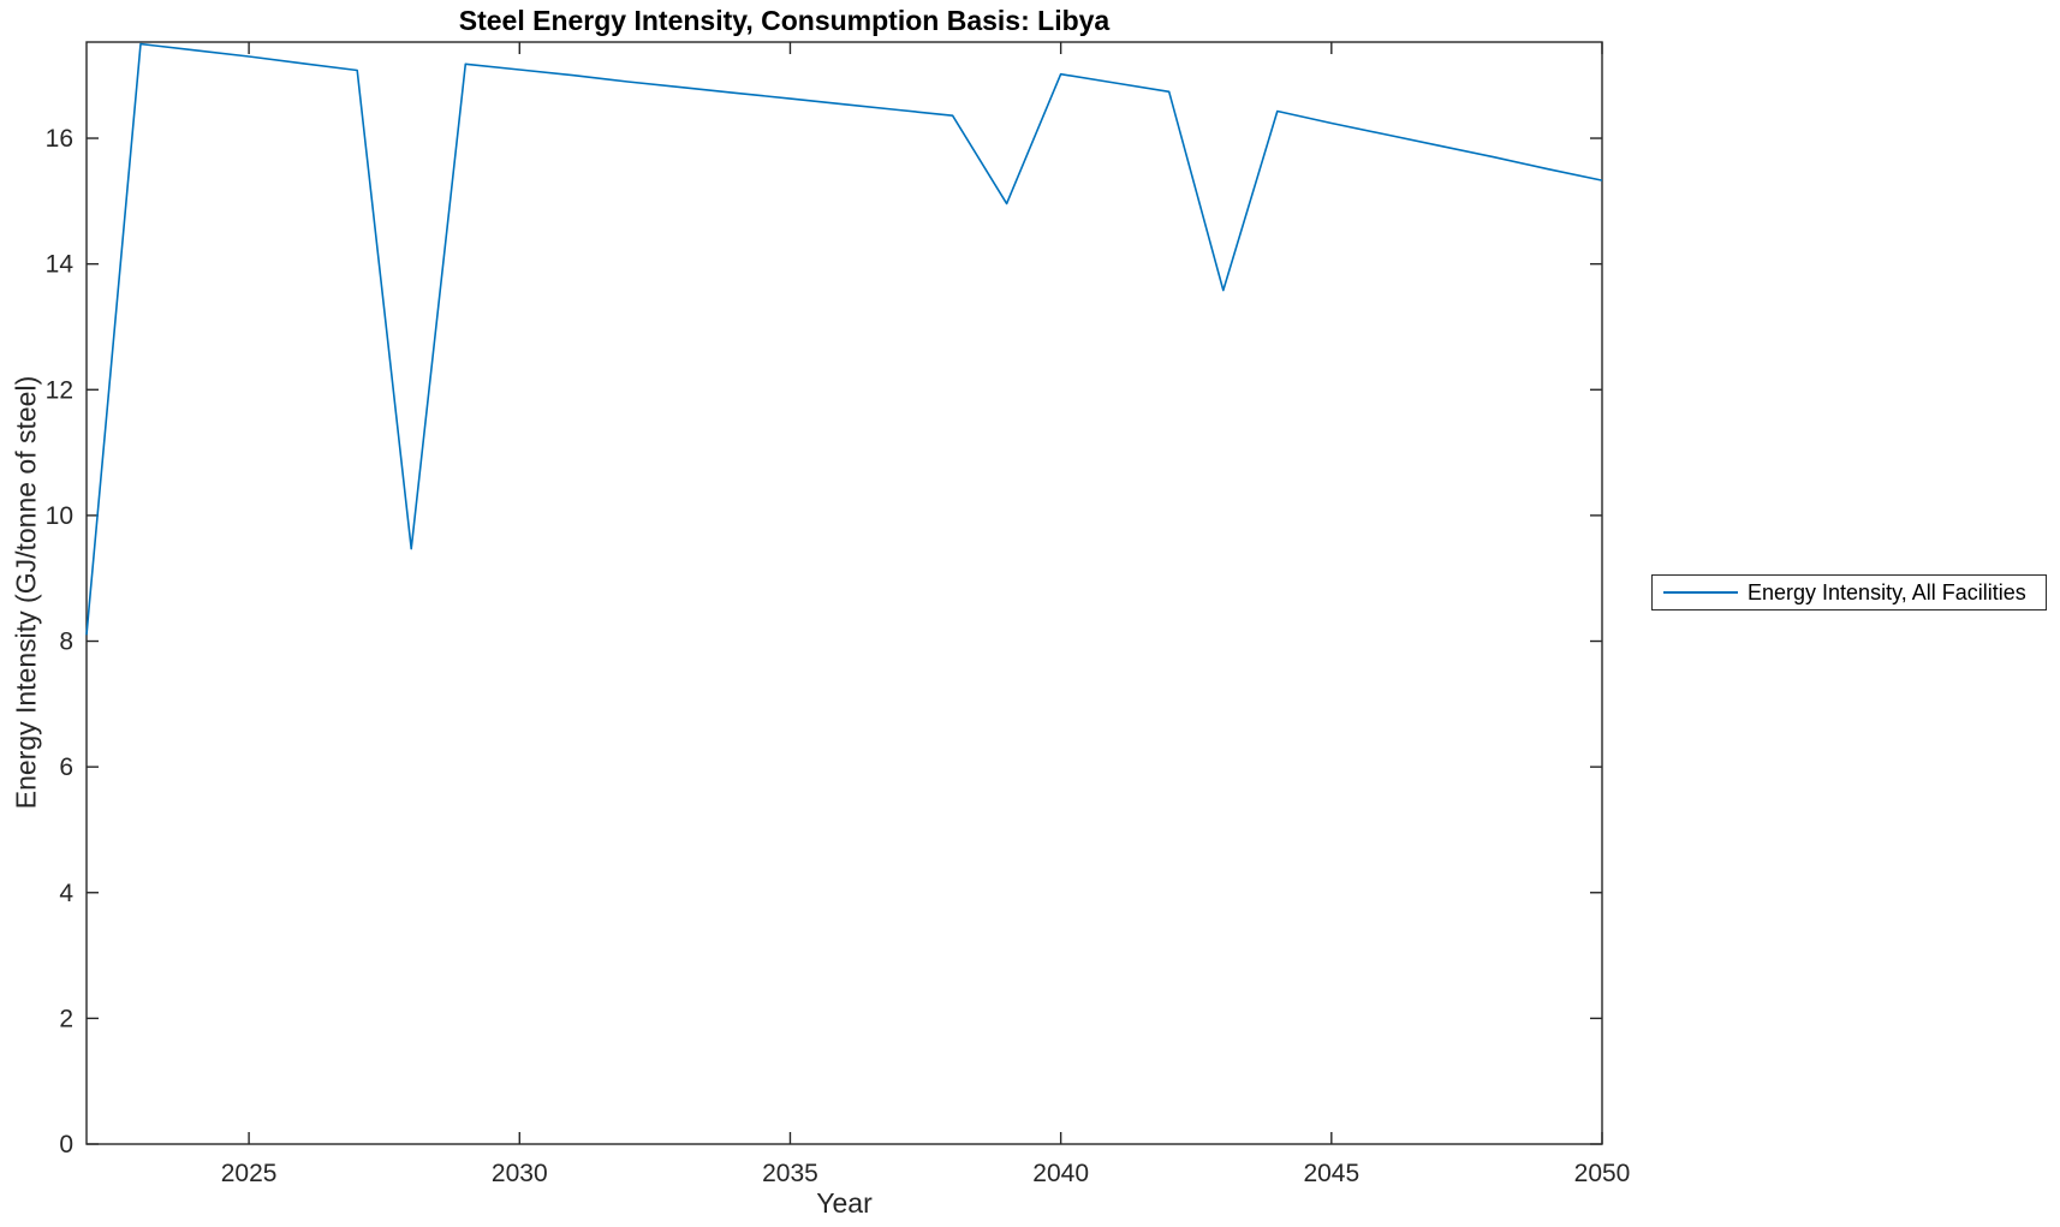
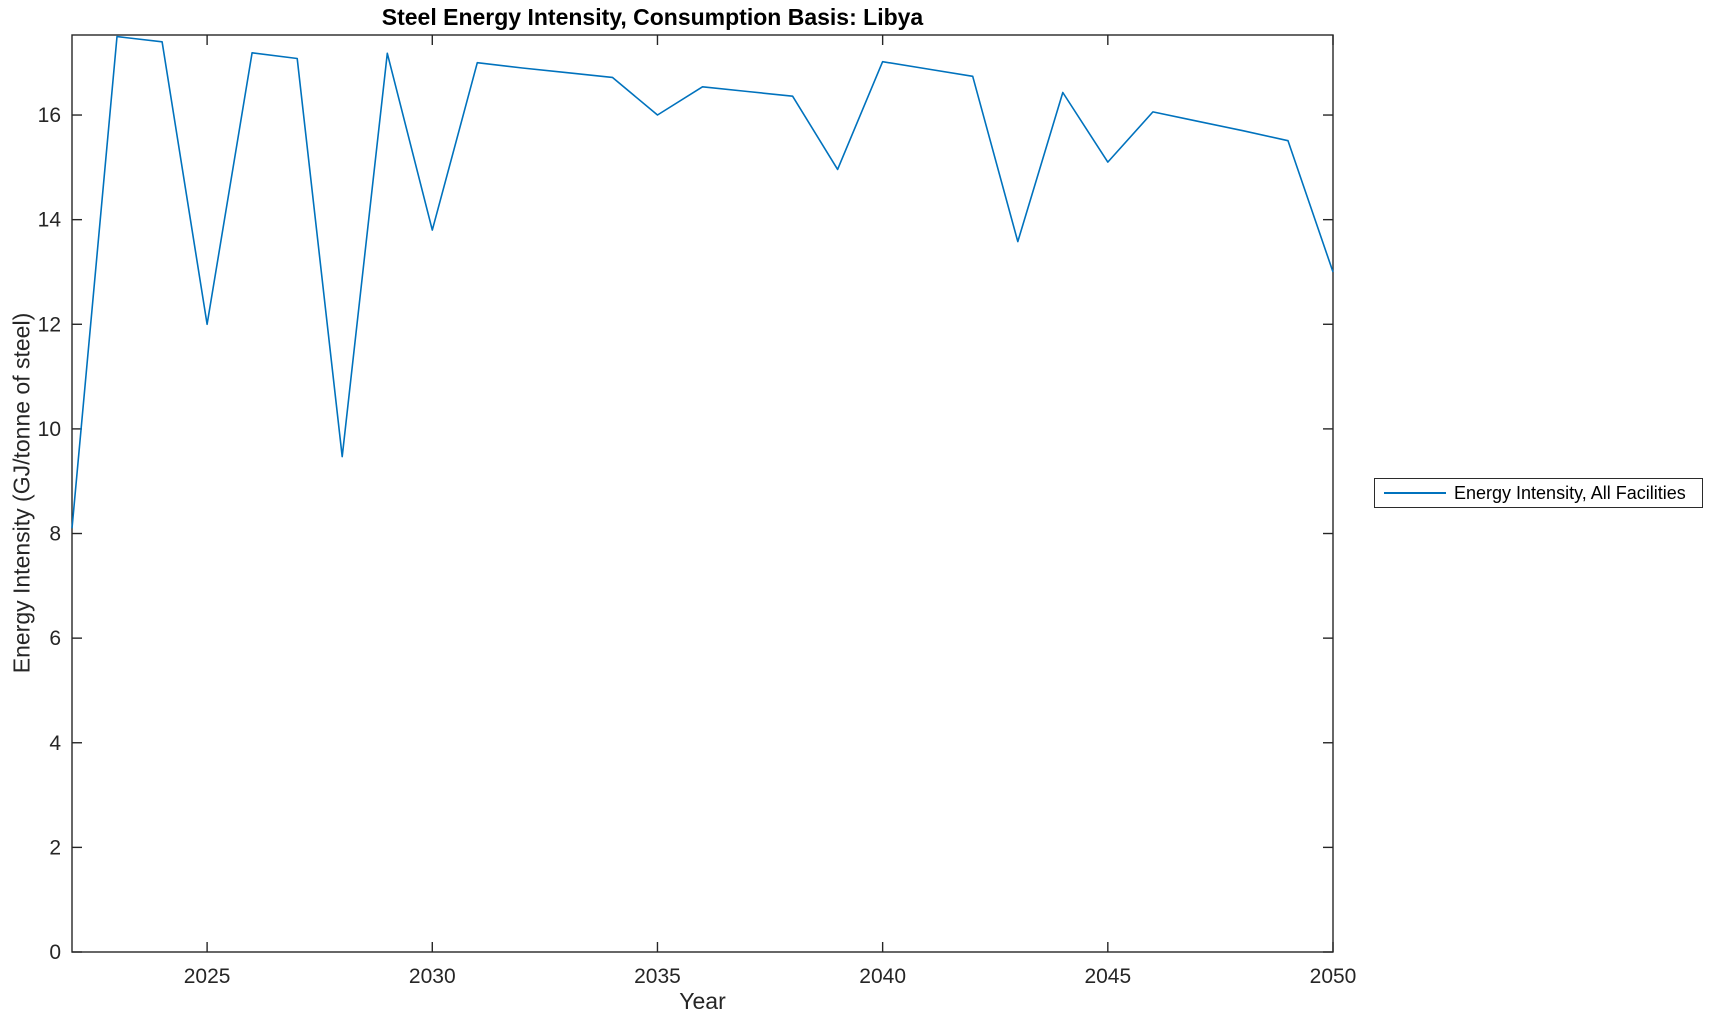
2025: 17.3 -> 12.0
2030: 17.1 -> 13.8
2035: 16.6 -> 16.0
2045: 16.2 -> 15.1
2050: 15.3 -> 13.0
